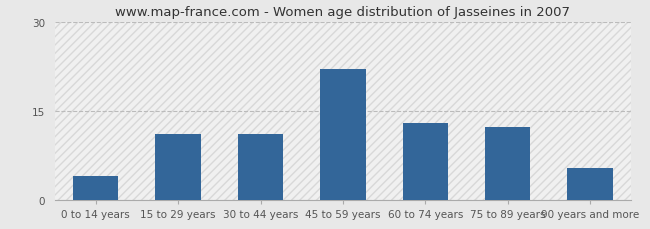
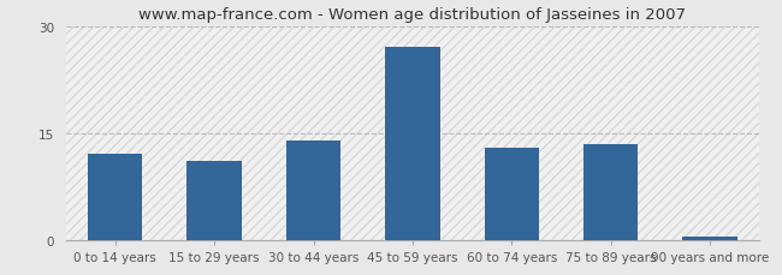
0 to 14 years: 4.0 -> 12.0
30 to 44 years: 11.0 -> 14.0
45 to 59 years: 22.0 -> 27.0
75 to 89 years: 12.2 -> 13.5
90 years and more: 5.4 -> 0.5
